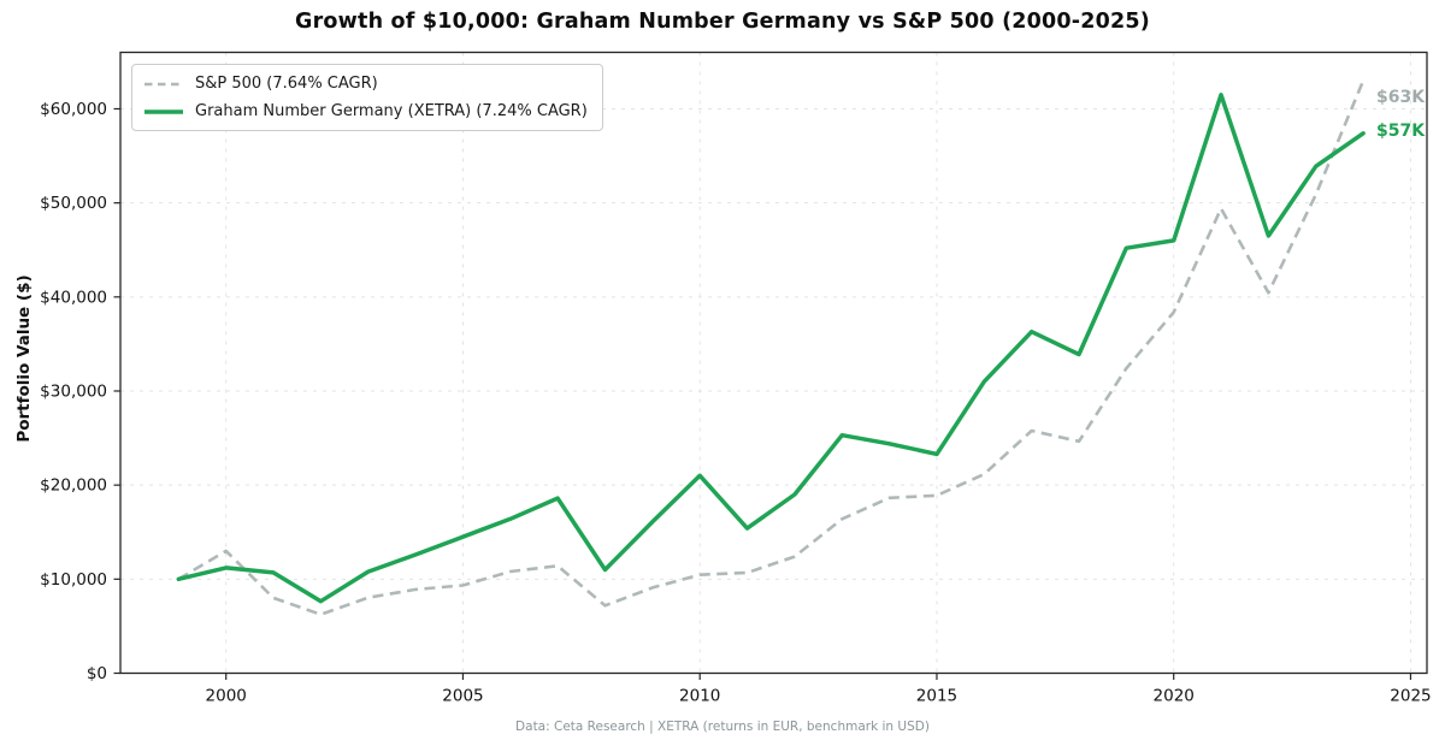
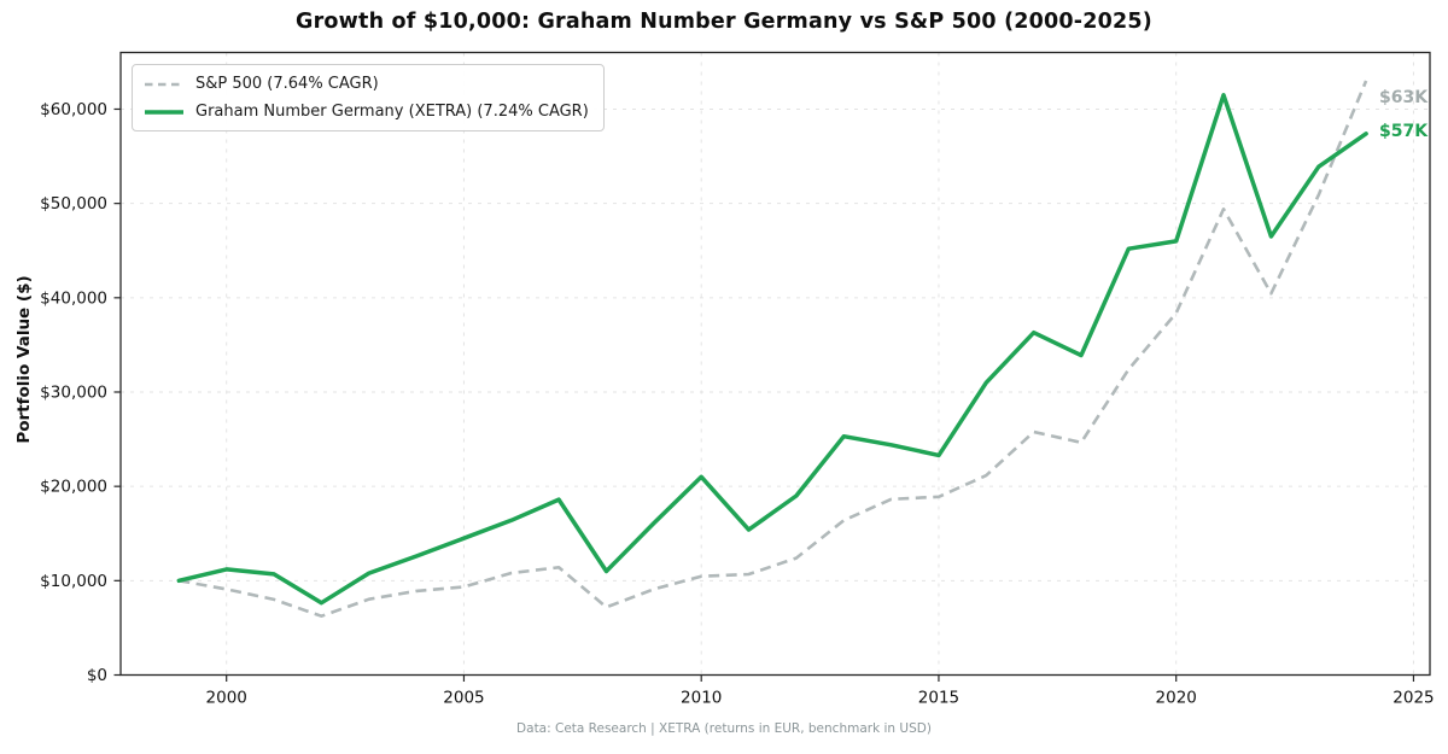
S&P 500 (7.64% CAGR)/2000: $13000 -> $9000
